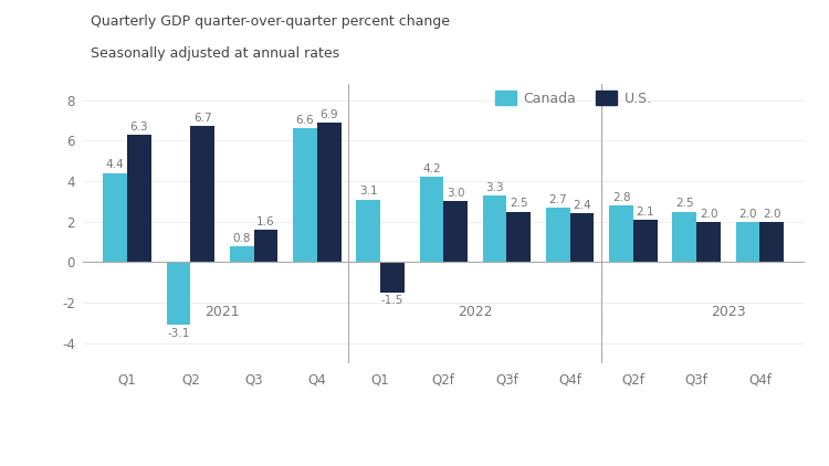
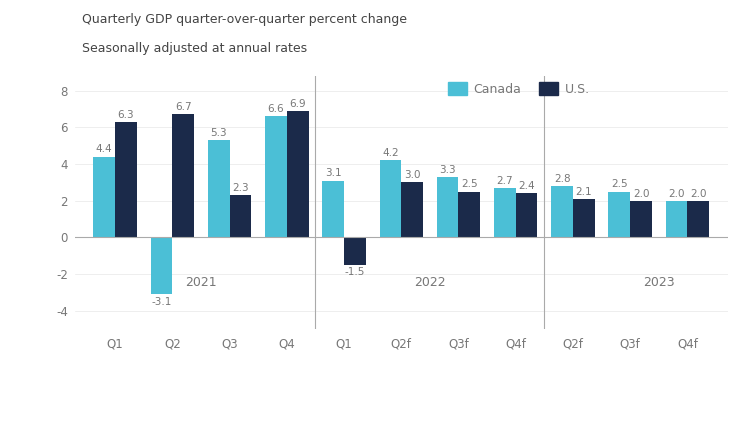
Canada/Q3: 0.8 -> 5.3
U.S./Q3: 1.6 -> 2.3
